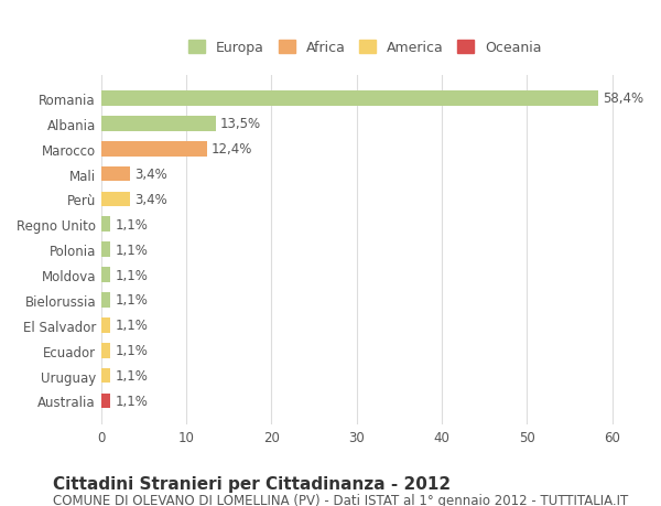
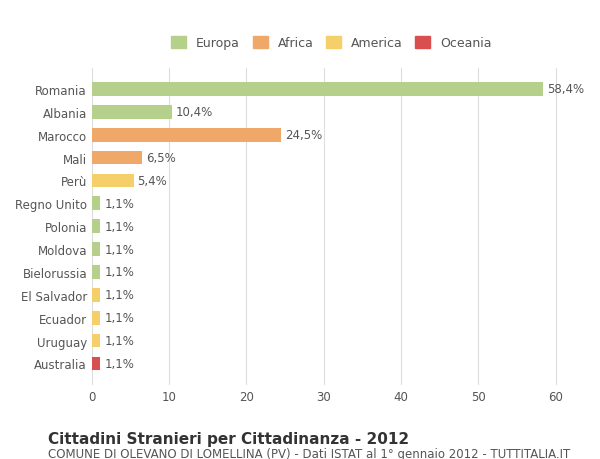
Albania: 13,5% -> 10,4%
Marocco: 12,4% -> 24,5%
Mali: 3,4% -> 6,5%
Perù: 3,4% -> 5,4%
